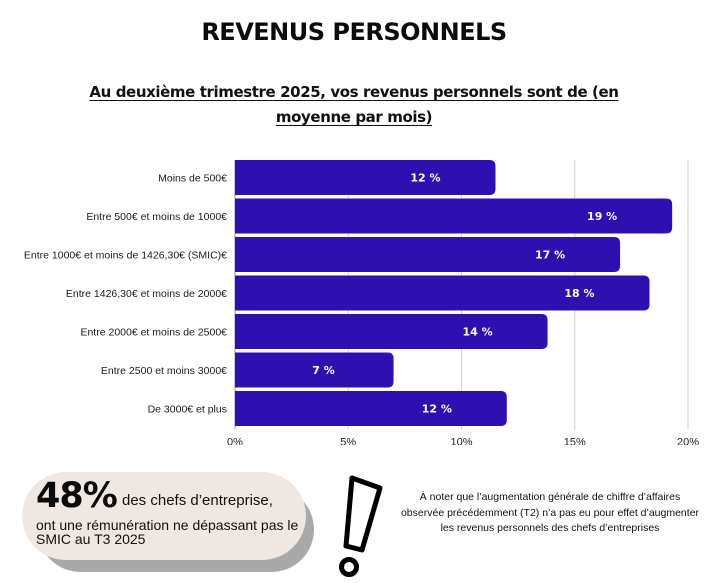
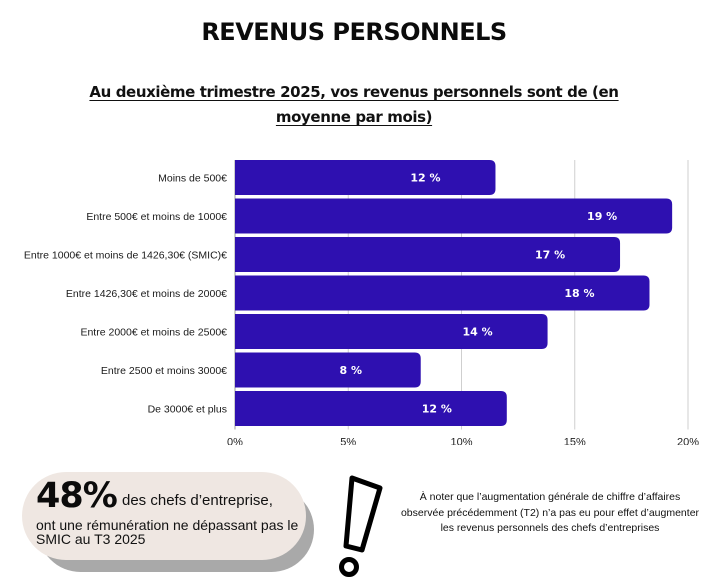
Entre 2500 et moins 3000€: 7 -> 8
